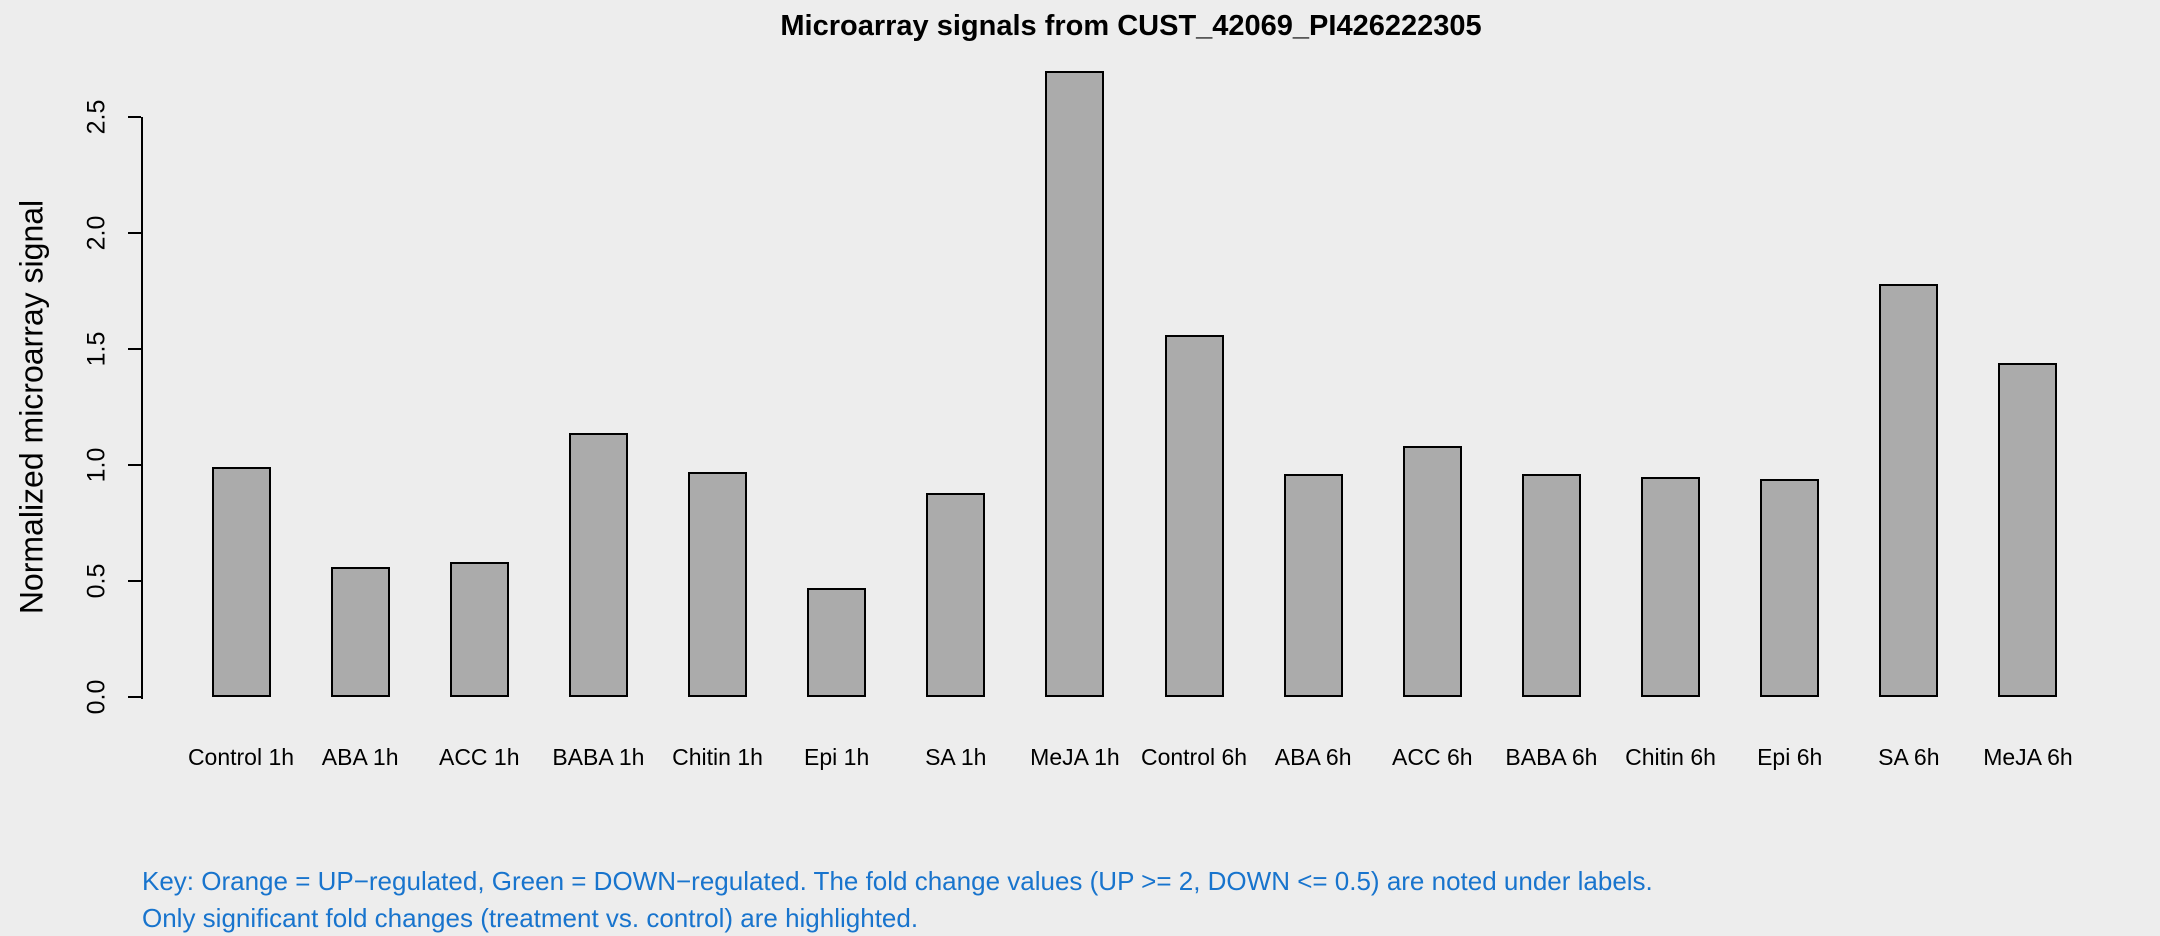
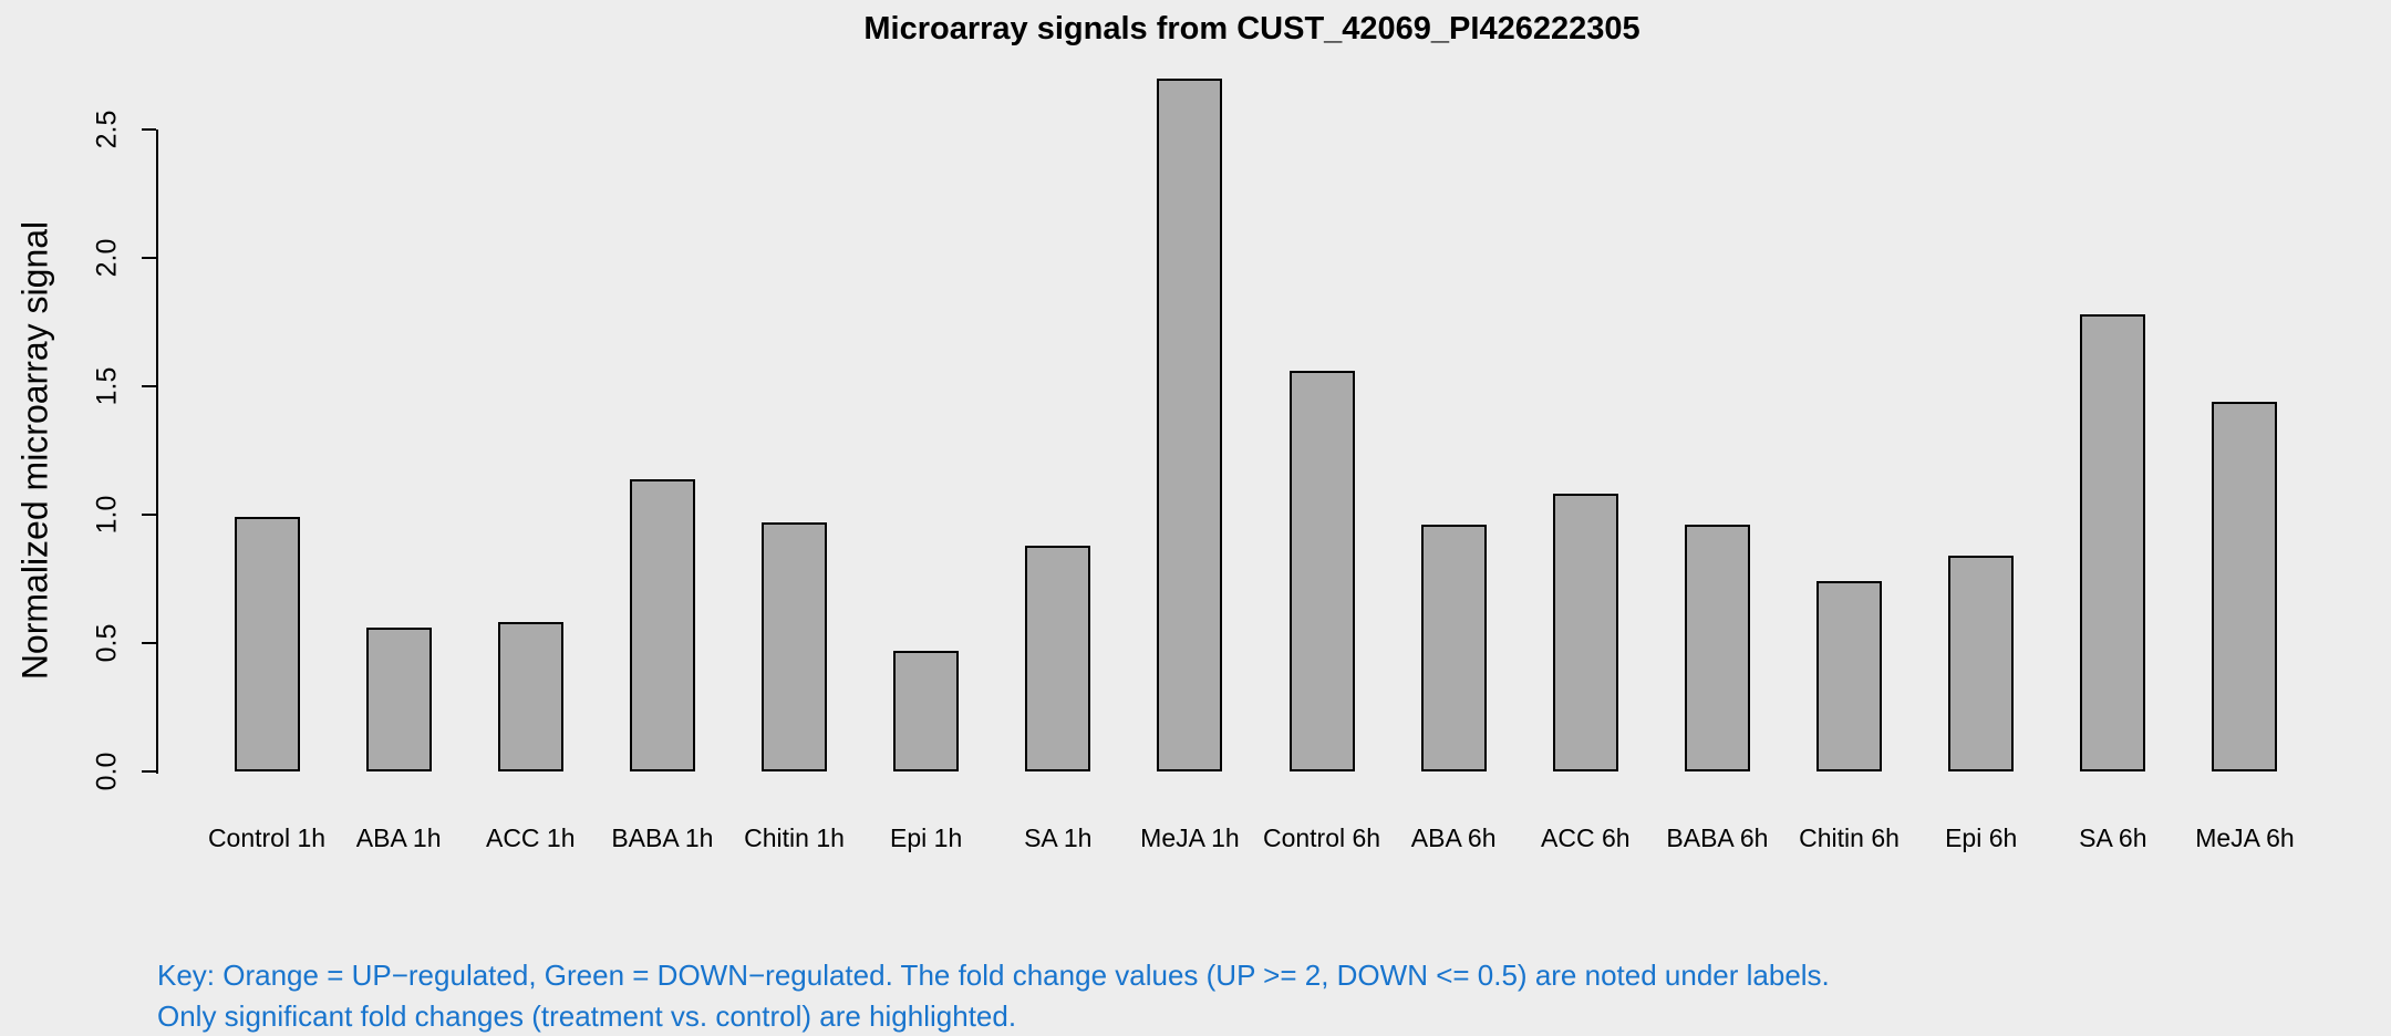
Chitin 6h: 0.95 -> 0.74
Epi 6h: 0.94 -> 0.84
